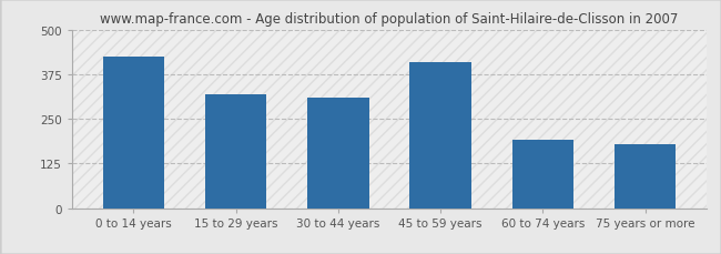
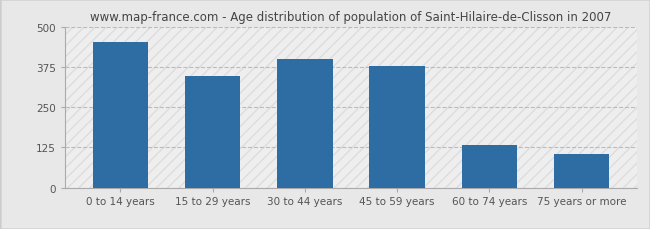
0 to 14 years: 425 -> 453
15 to 29 years: 320 -> 348
30 to 44 years: 310 -> 400
45 to 59 years: 410 -> 378
60 to 74 years: 190 -> 132
75 years or more: 180 -> 103
